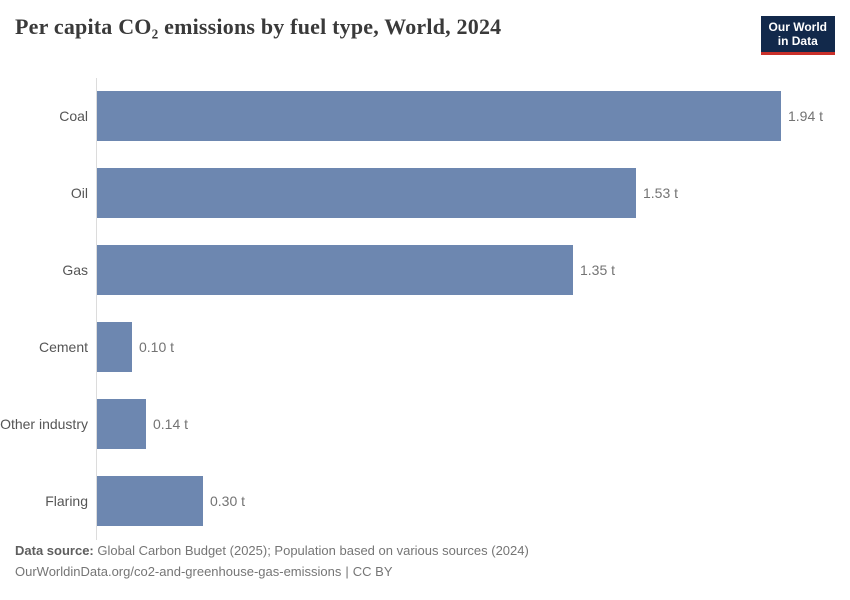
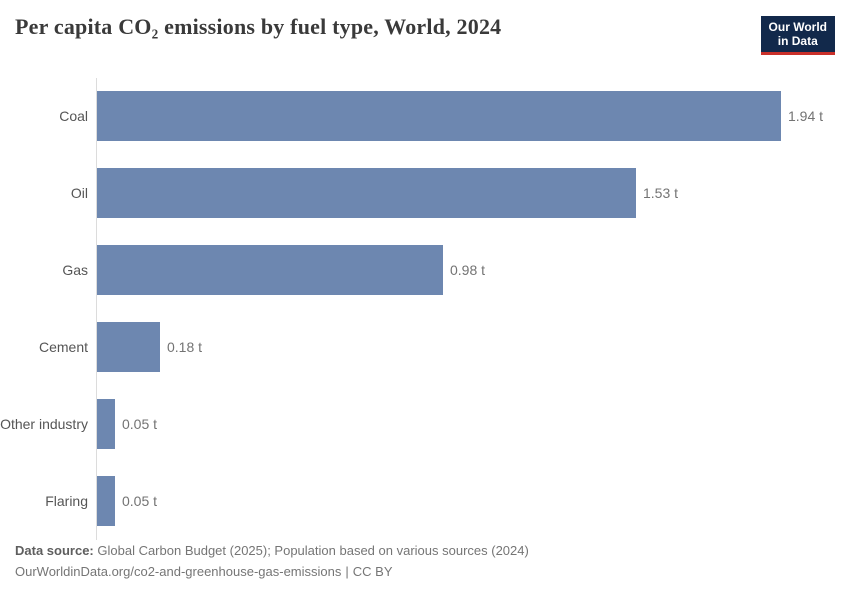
Gas: 1.35 -> 0.98
Cement: 0.10 -> 0.18
Other industry: 0.14 -> 0.05
Flaring: 0.30 -> 0.05
